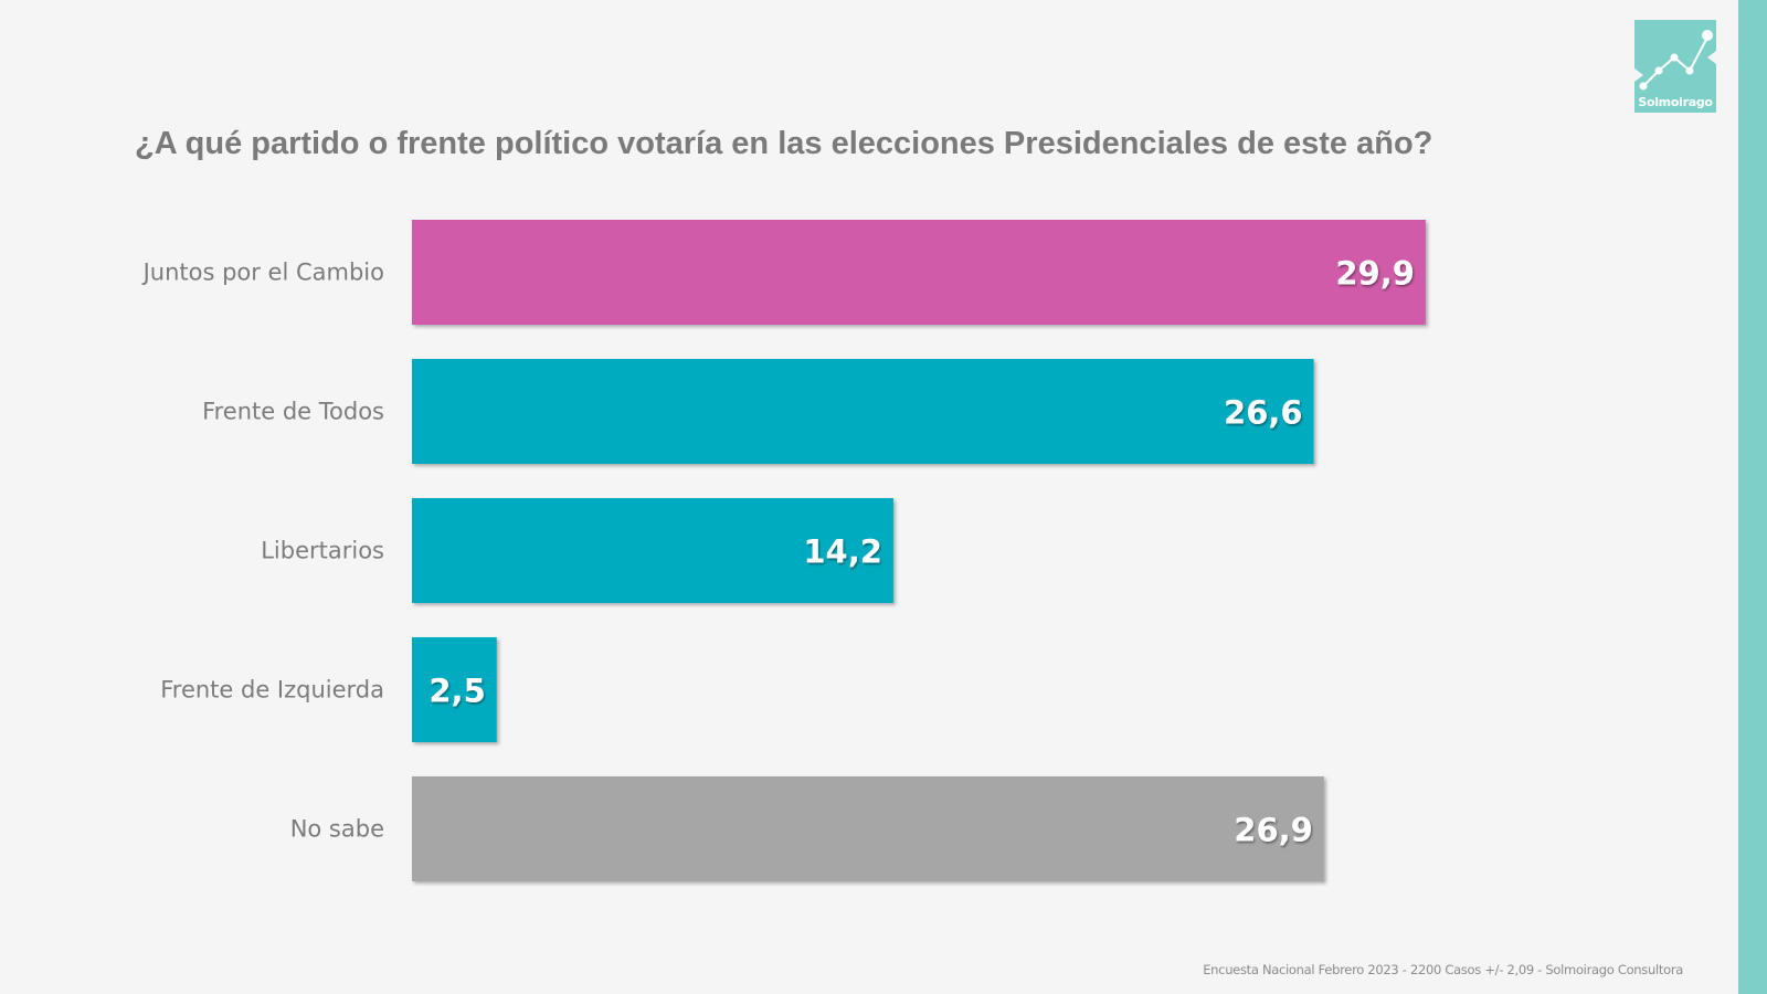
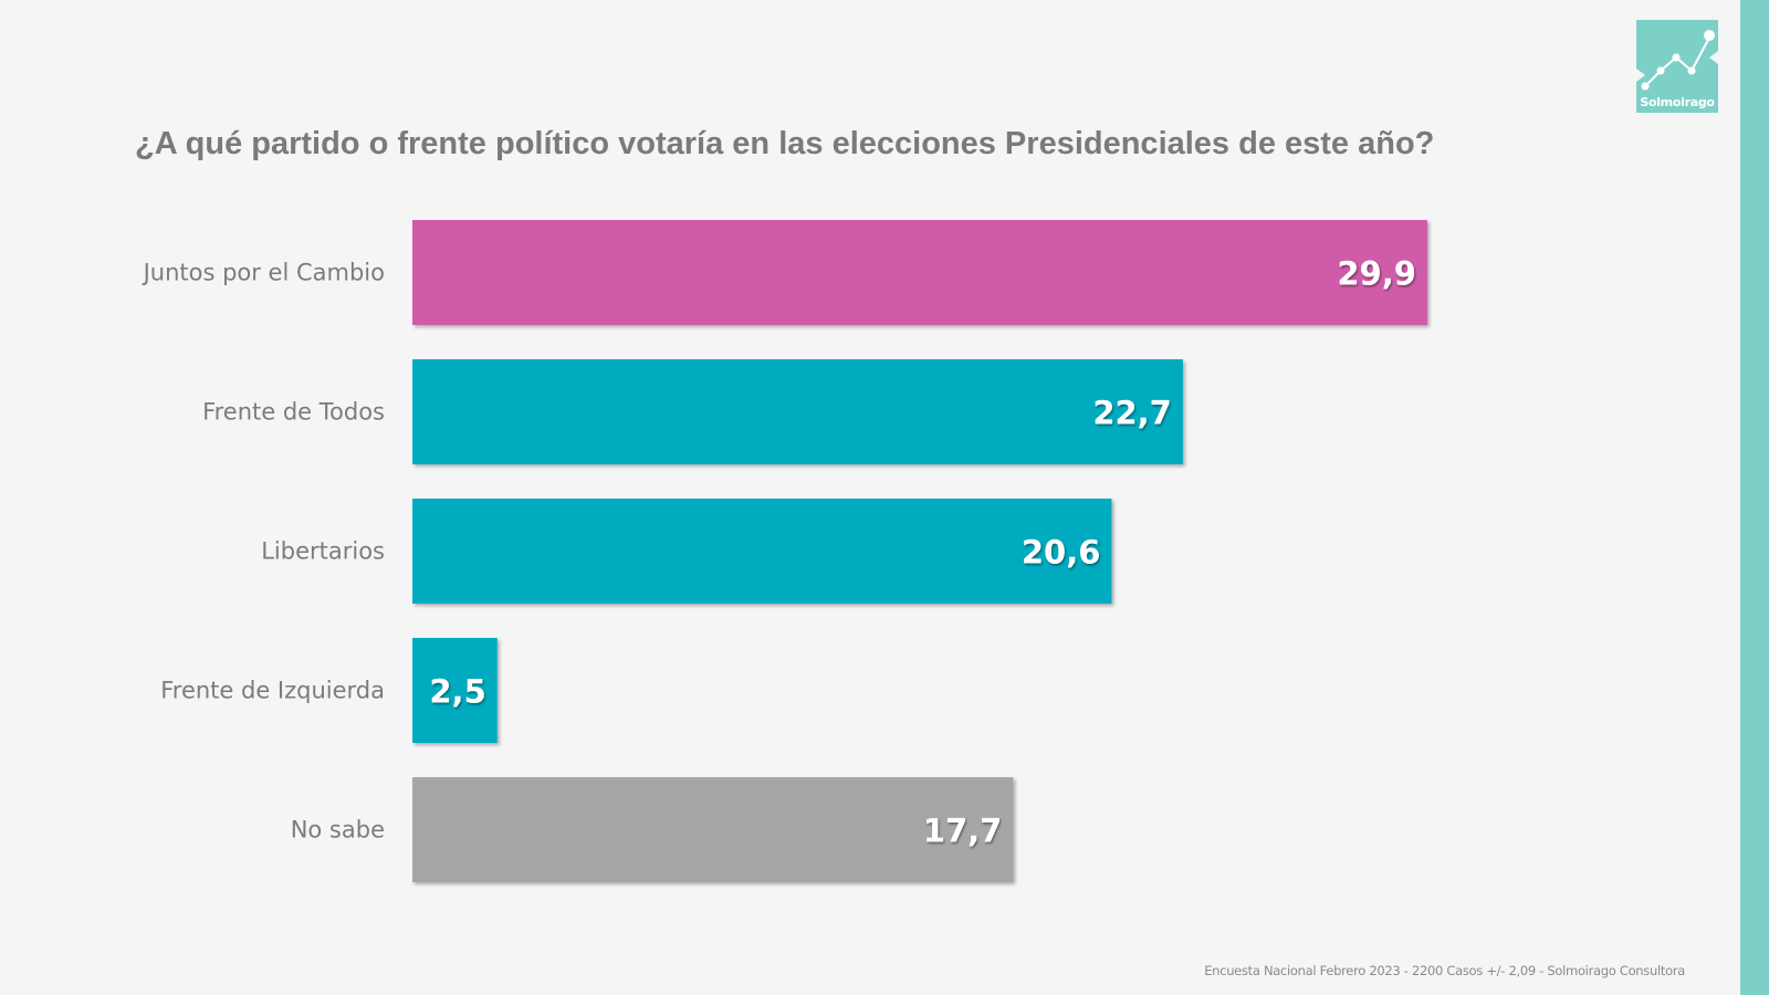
Frente de Todos: 26,6 -> 22,7
Libertarios: 14,2 -> 20,6
No sabe: 26,9 -> 17,7
